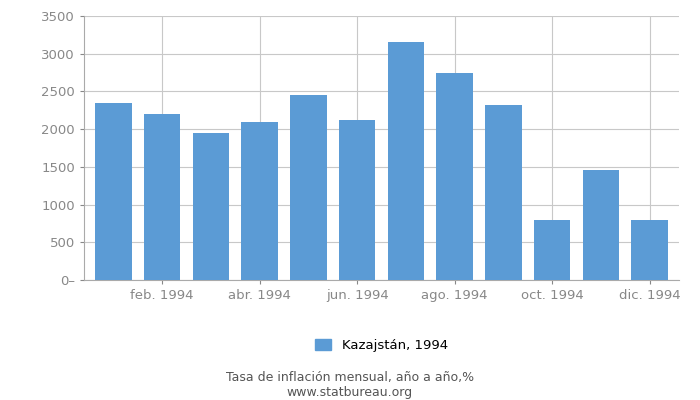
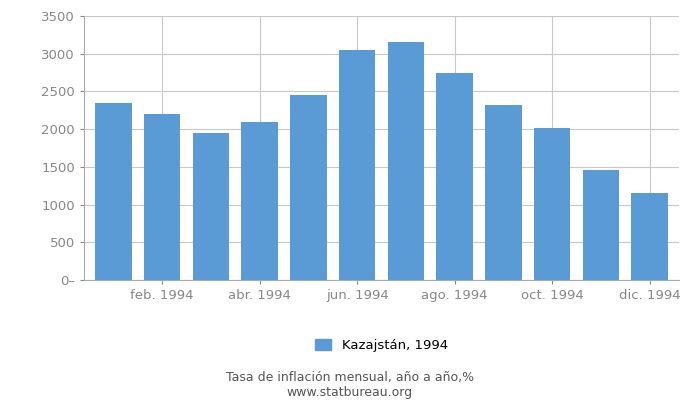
jun. 1994: 2120 -> 3050
oct. 1994: 800 -> 2010
dic. 1994: 800 -> 1160
